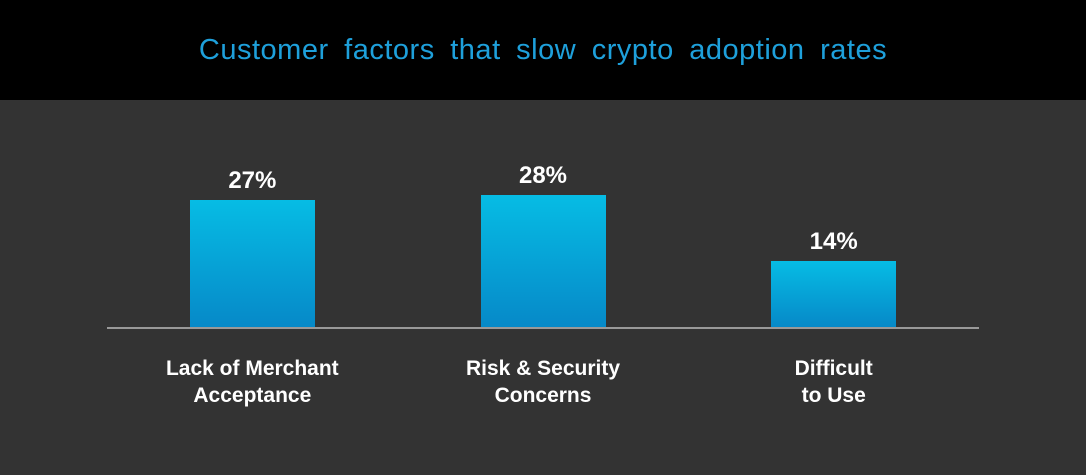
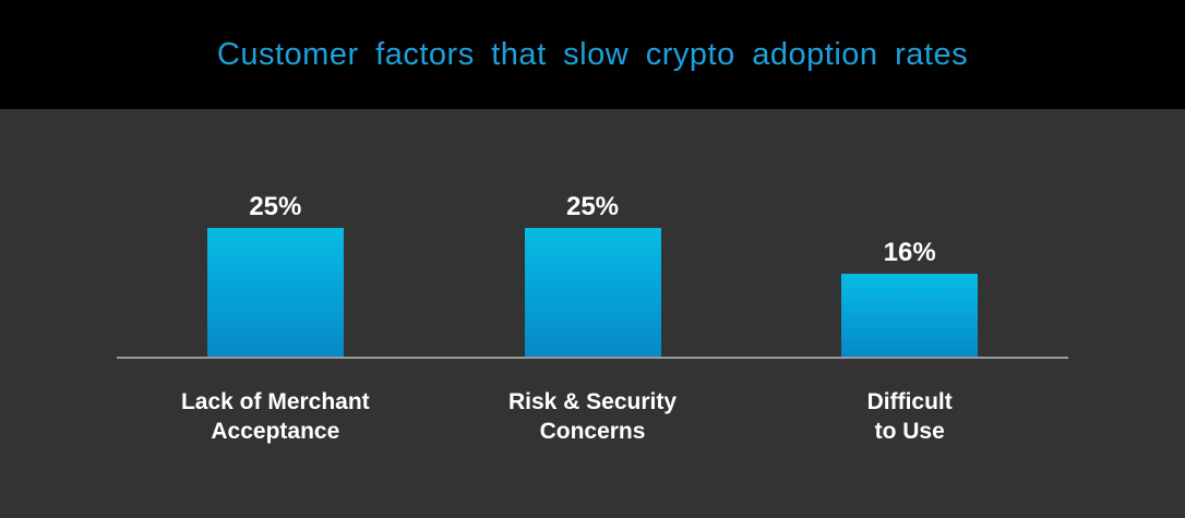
Lack of Merchant Acceptance: 27% -> 25%
Risk & Security Concerns: 28% -> 25%
Difficult to Use: 14% -> 16%
